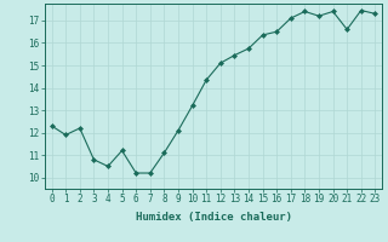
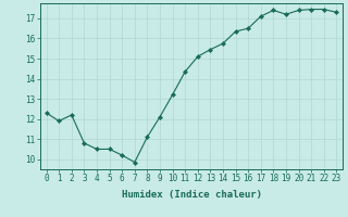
5: 11.2 -> 10.5
7: 10.2 -> 9.8
21: 16.6 -> 17.4
